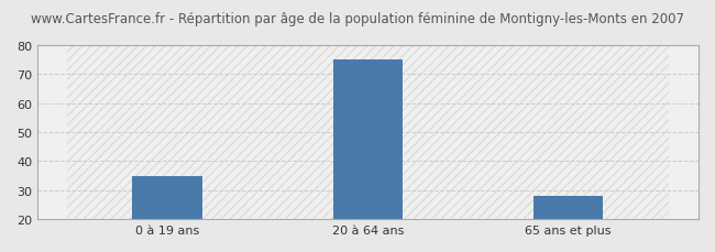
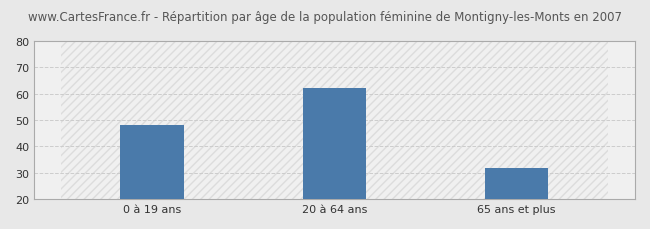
0 à 19 ans: 35 -> 48
20 à 64 ans: 75 -> 62
65 ans et plus: 28 -> 32
